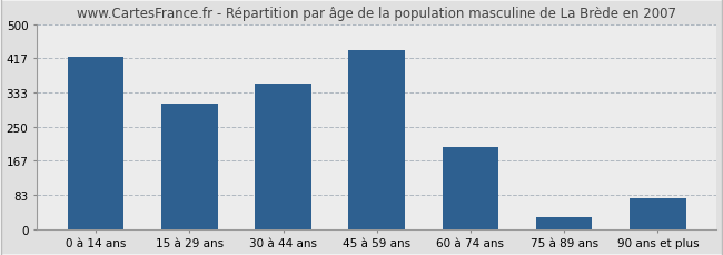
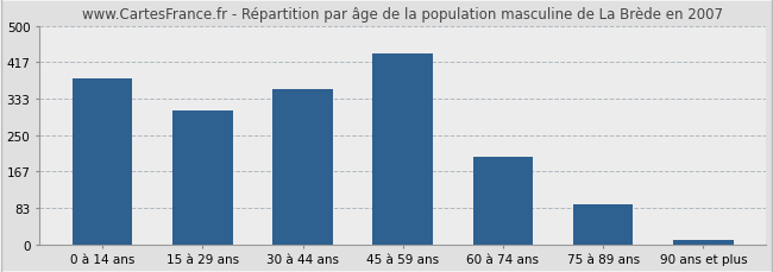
0 à 14 ans: 420 -> 380
75 à 89 ans: 30 -> 93
90 ans et plus: 75 -> 10
